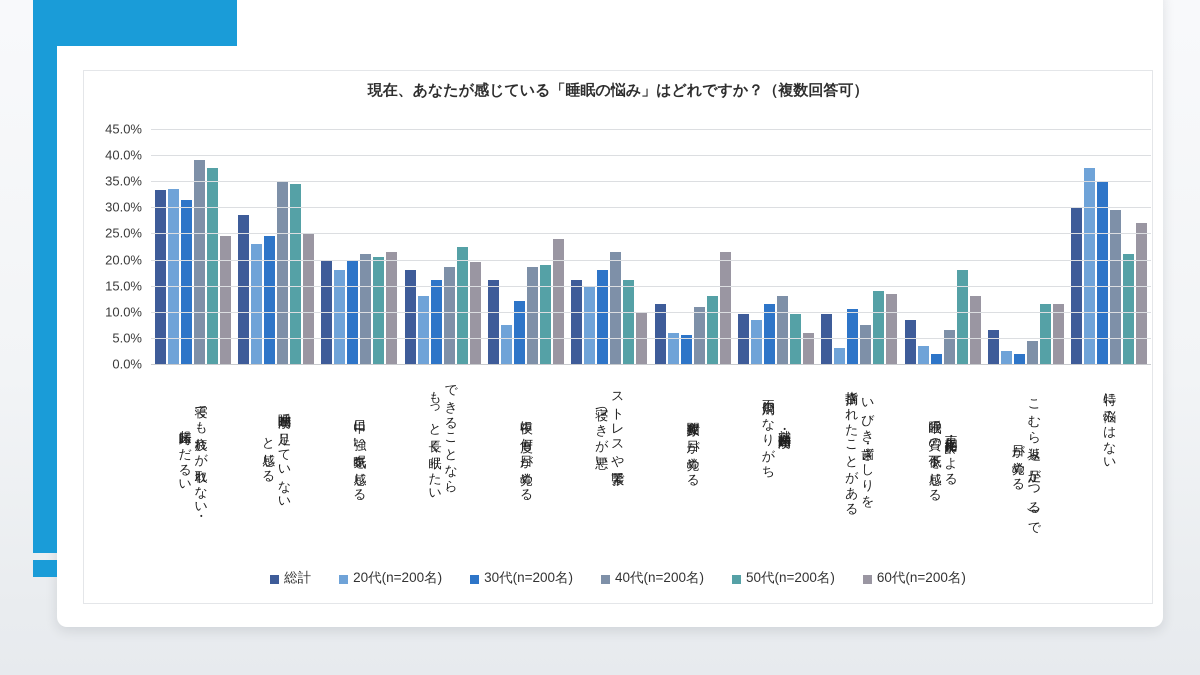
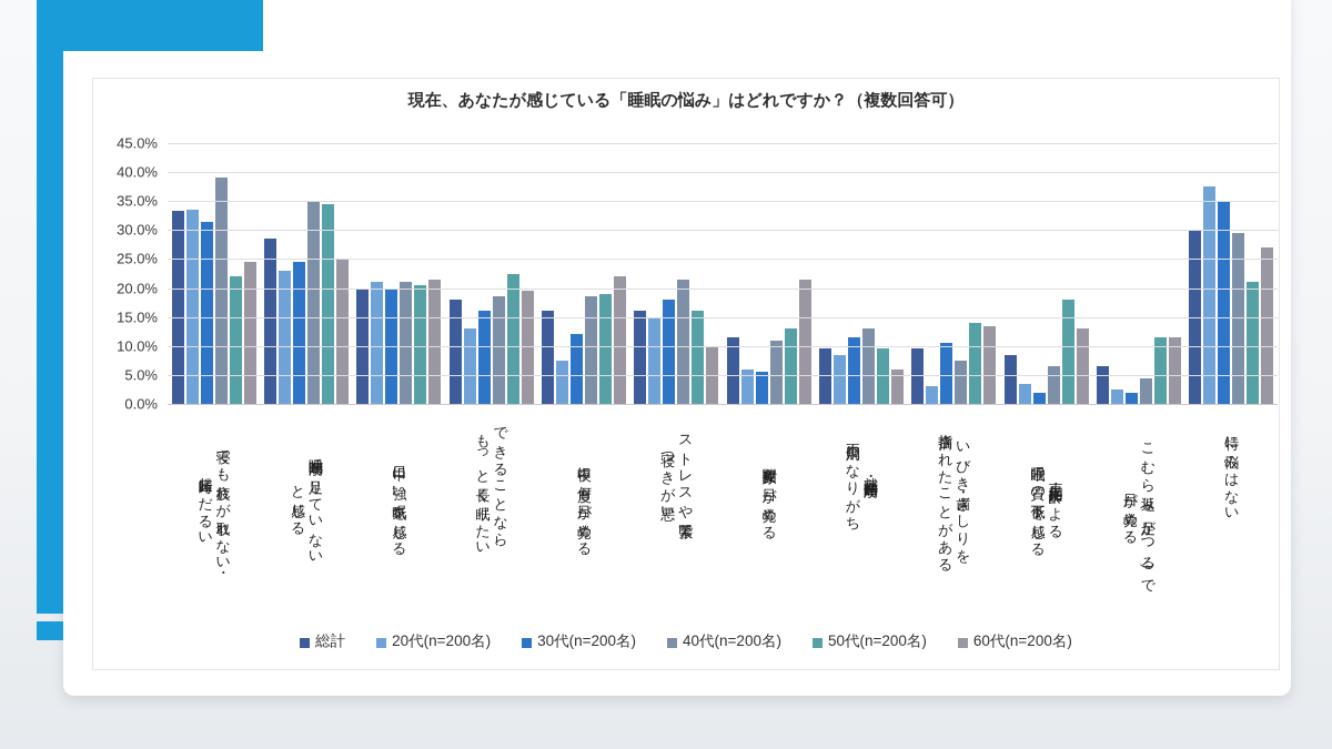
50代(n=200名)/寝ても疲れが取れない・起床時にだるい: 38% -> 22%
20代(n=200名)/日中に強い眠気を感じる: 18% -> 21%
60代(n=200名)/夜中に何度も目が覚める: 24% -> 22%
